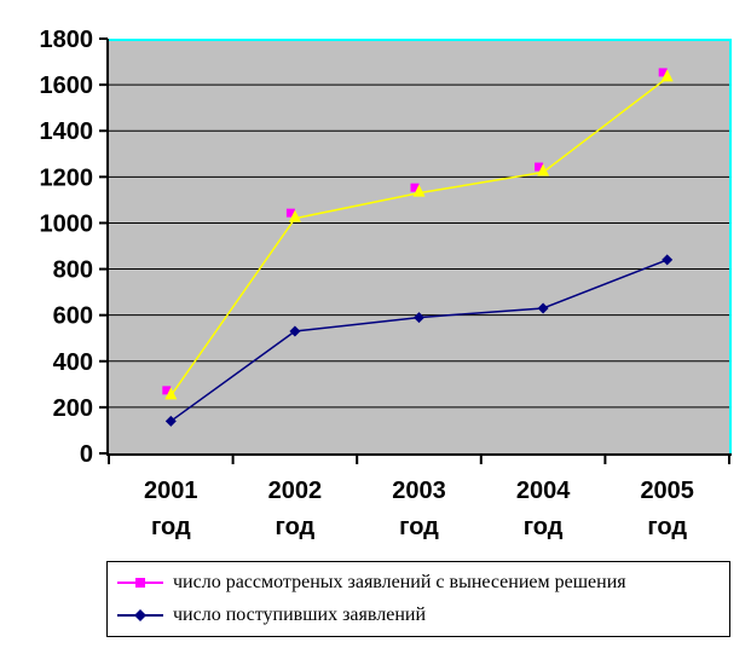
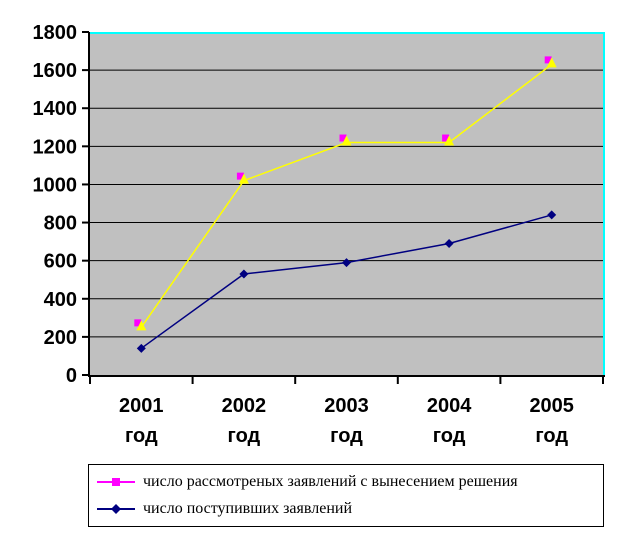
число рассмотреных заявлений с вынесением решения/2003 год: 1130 -> 1220
число поступивших заявлений/2004 год: 630 -> 690
